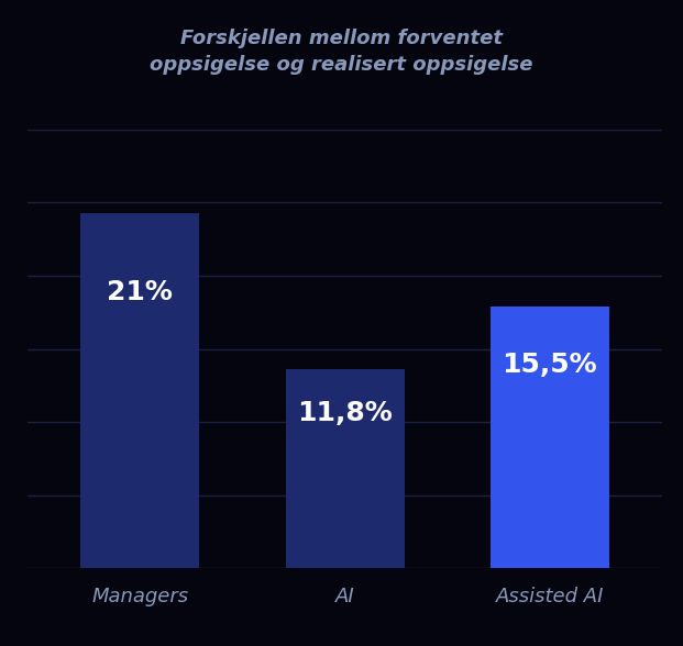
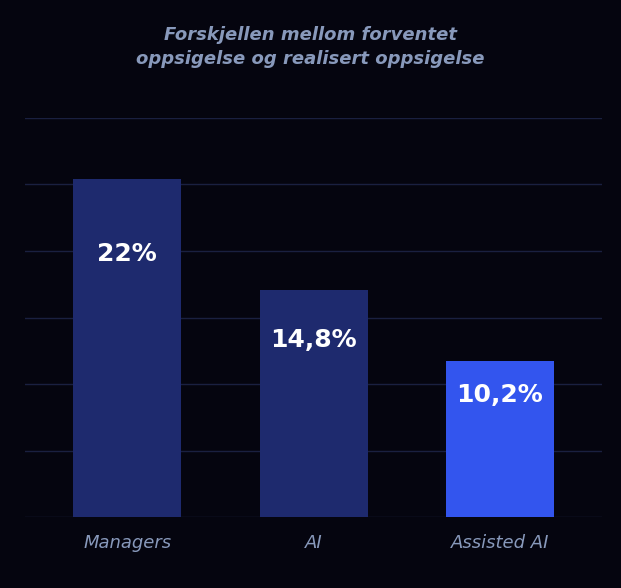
Managers: 21% -> 22%
AI: 11,8% -> 14,8%
Assisted AI: 15,5% -> 10,2%
